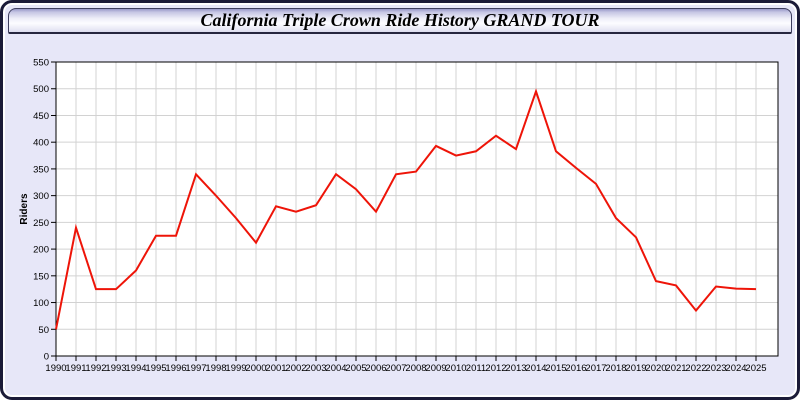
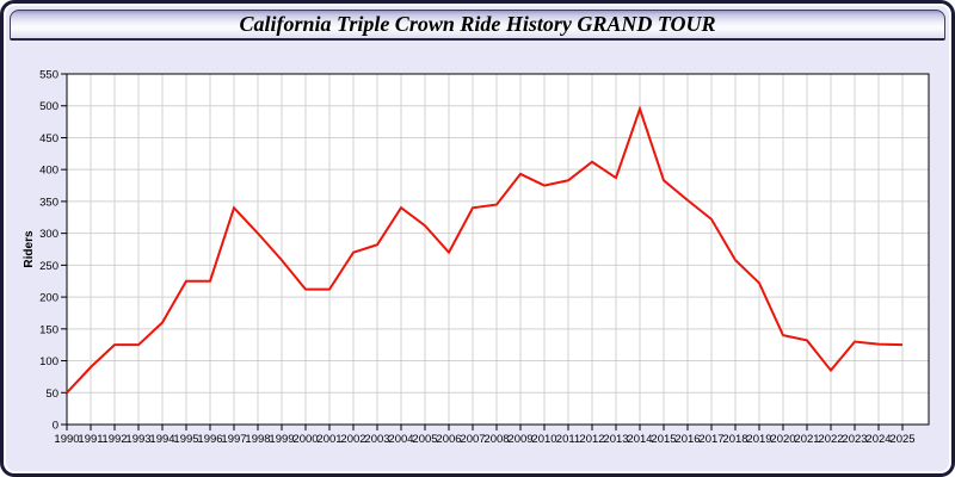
1991: 240 -> 90
2001: 280 -> 210
